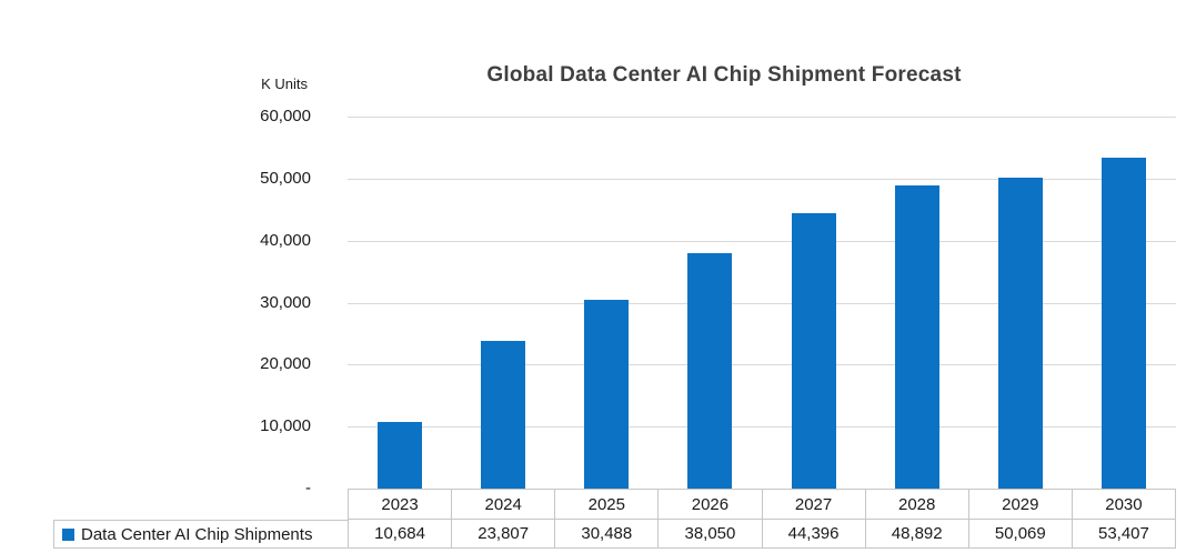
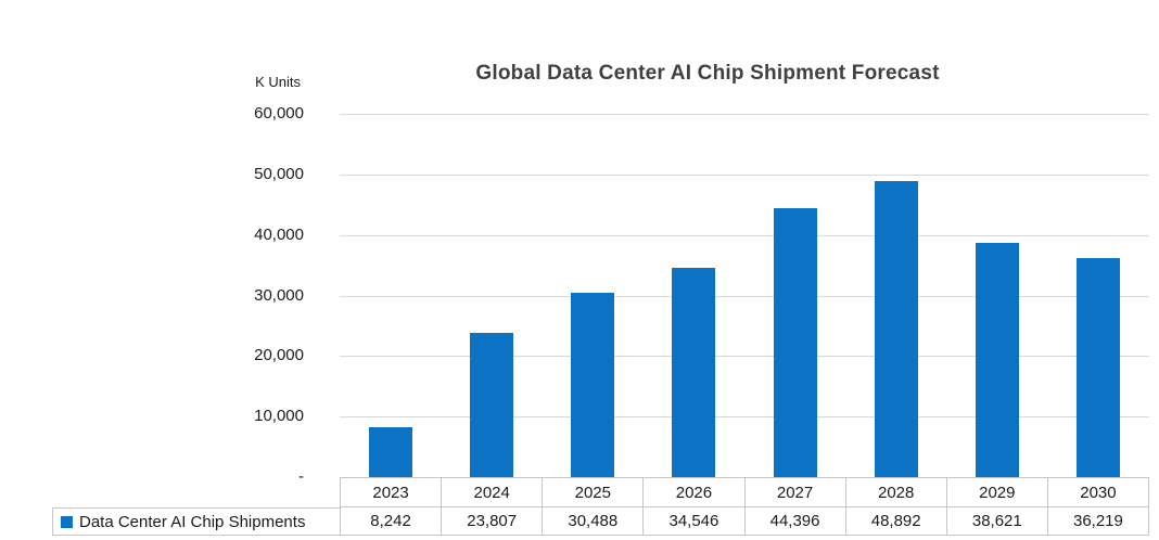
2023: 10,684 -> 8,242
2026: 38,050 -> 34,546
2029: 50,069 -> 38,621
2030: 53,407 -> 36,219
